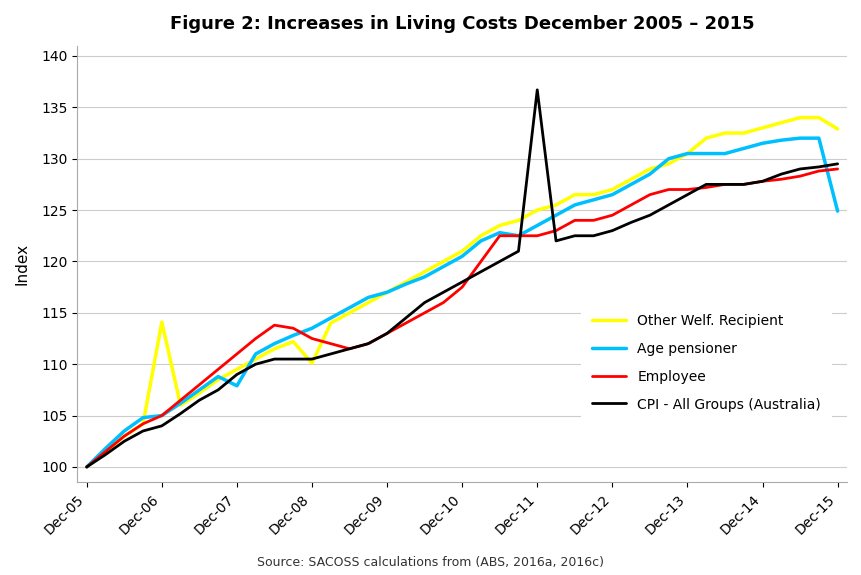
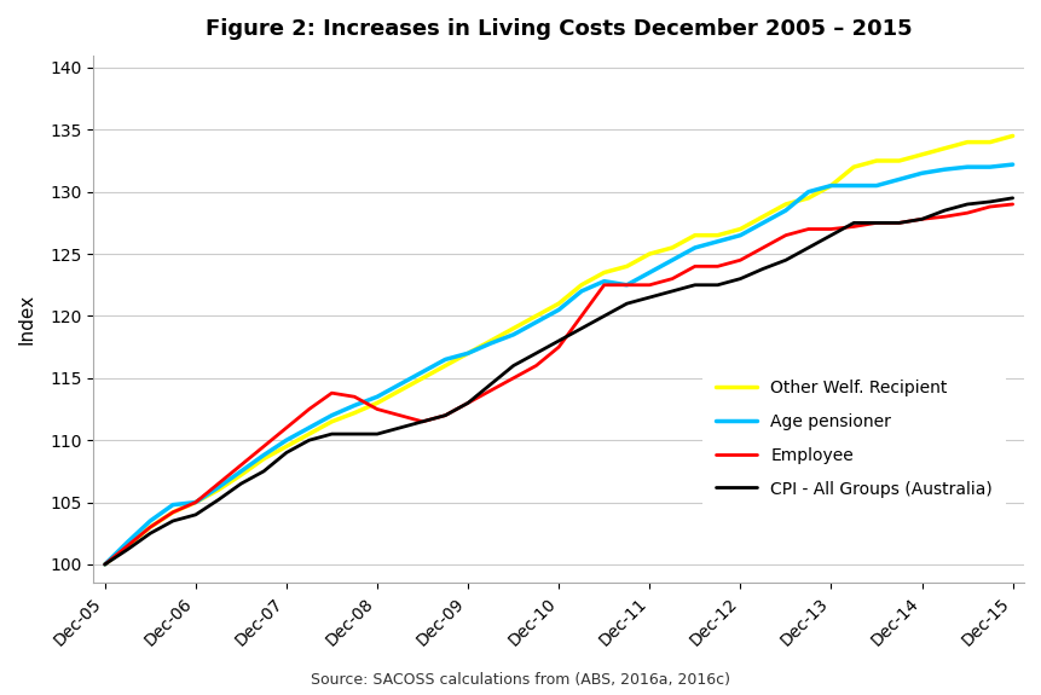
Other Welf. Recipient/Dec-06: 114.1 -> 105.0
Age pensioner/Dec-07: 107.9 -> 110.0
Other Welf. Recipient/Dec-08: 110.1 -> 113.0
CPI - All Groups (Australia)/Dec-11: 136.7 -> 121.5
Other Welf. Recipient/Dec-15: 132.9 -> 134.5
Age pensioner/Dec-15: 124.9 -> 132.2
